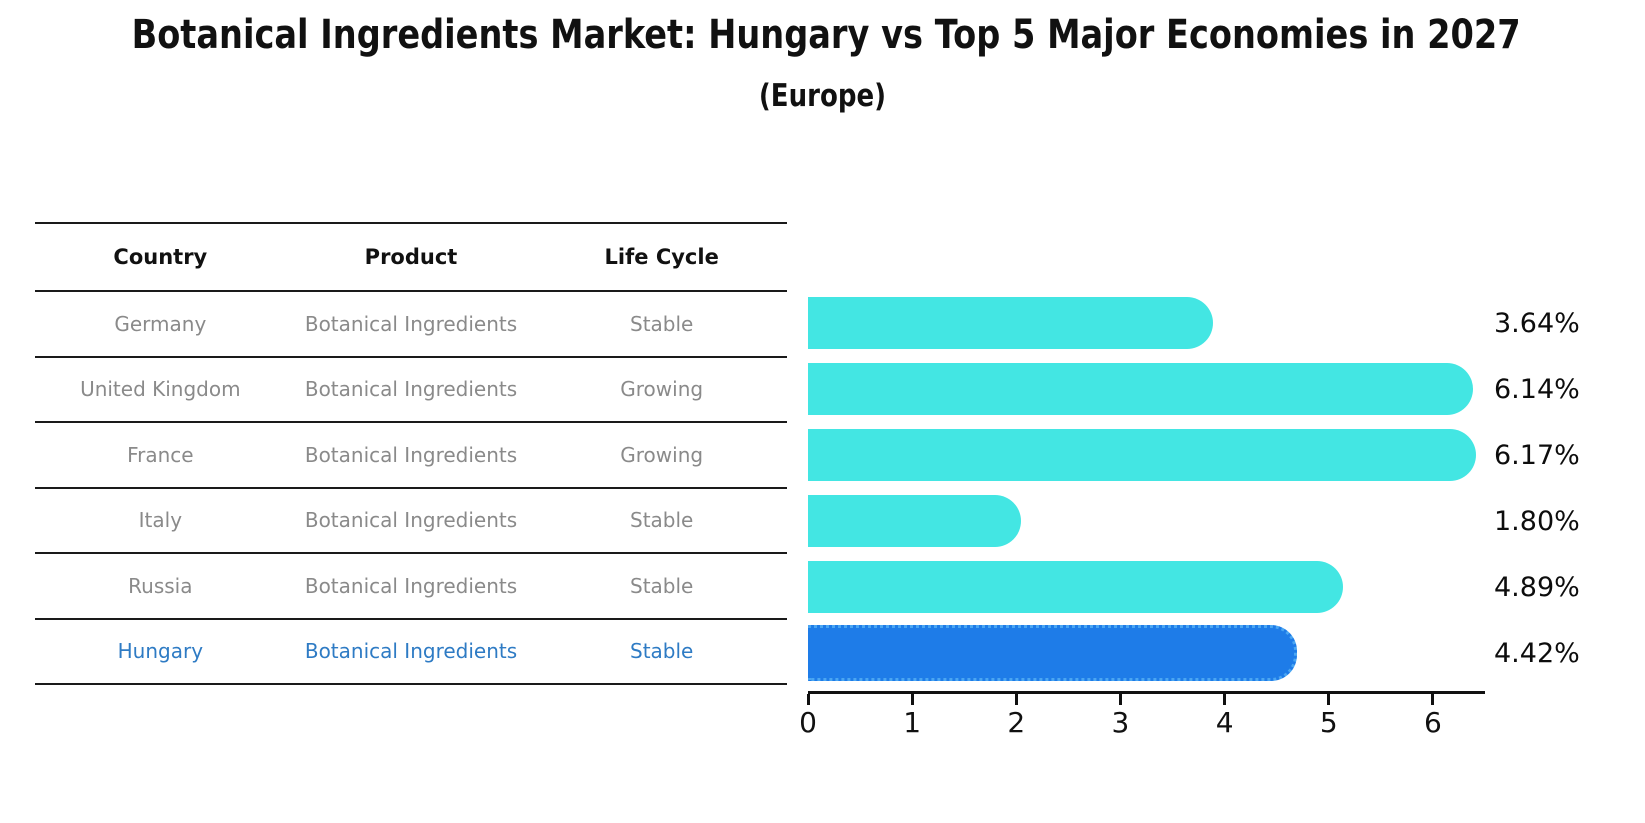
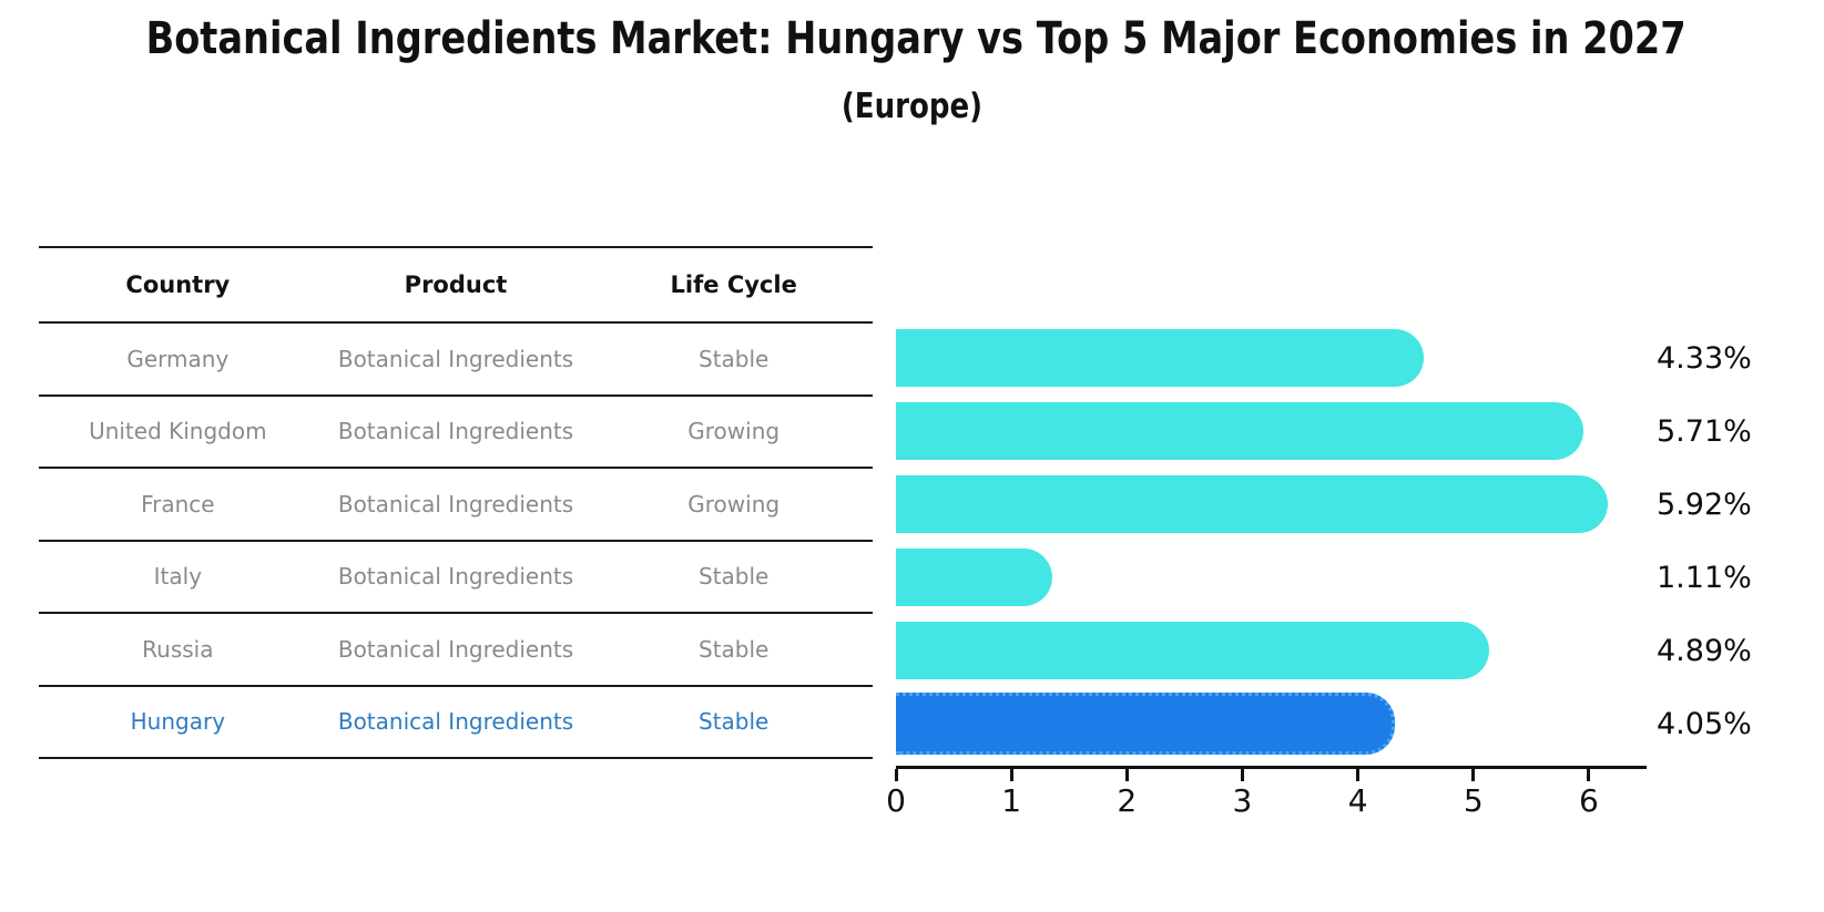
Germany: 3.64% -> 4.33%
United Kingdom: 6.14% -> 5.71%
France: 6.17% -> 5.92%
Italy: 1.80% -> 1.11%
Hungary: 4.42% -> 4.05%
